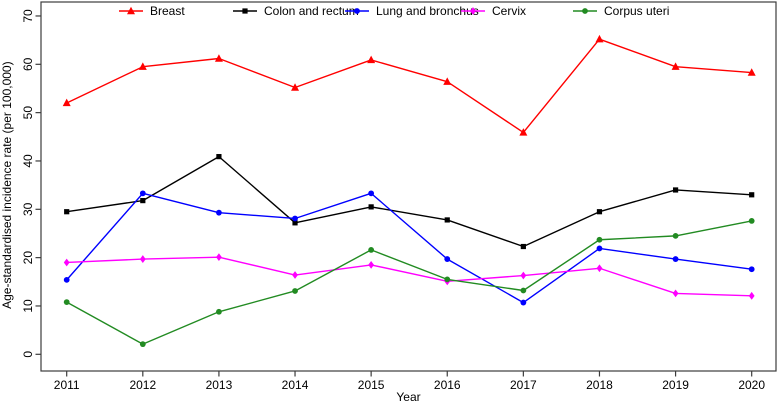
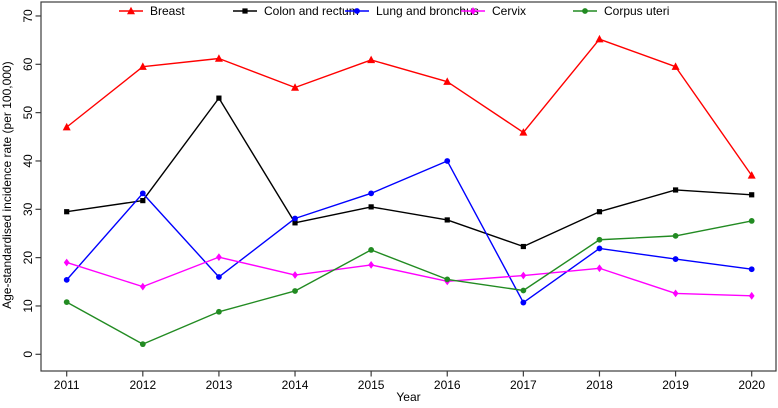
Breast/2011: 52 -> 47
Cervix/2012: 20 -> 14
Colon and rectum/2013: 41 -> 53
Lung and bronchus/2013: 29 -> 16
Lung and bronchus/2016: 20 -> 40
Breast/2020: 58 -> 37
